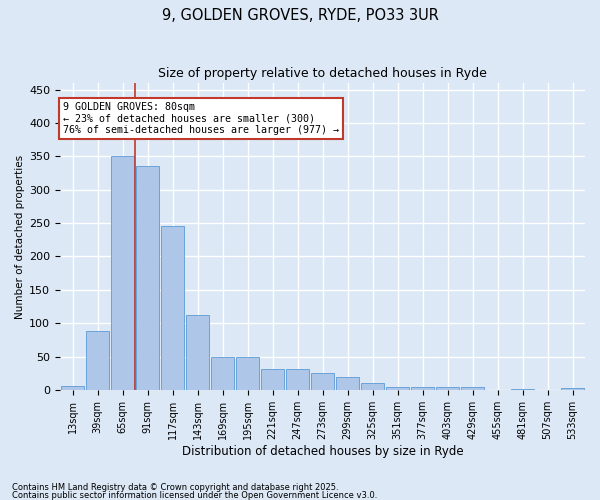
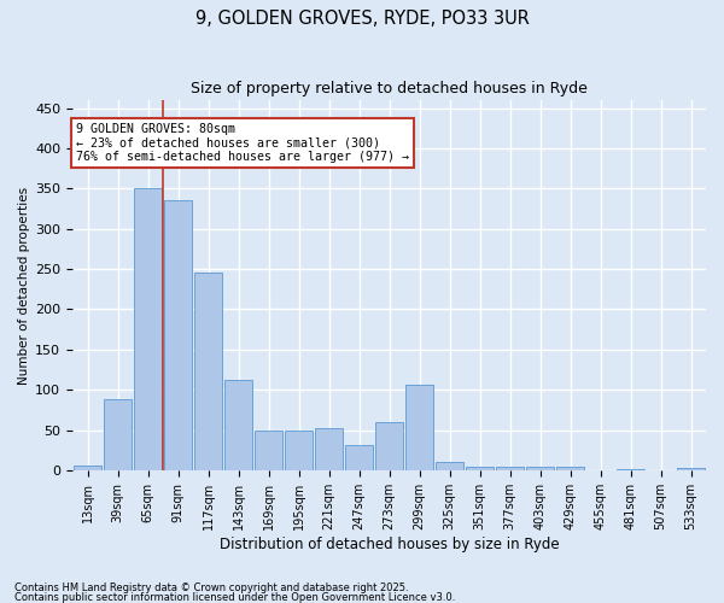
221sqm: 32 -> 52
273sqm: 25 -> 60
299sqm: 20 -> 106
